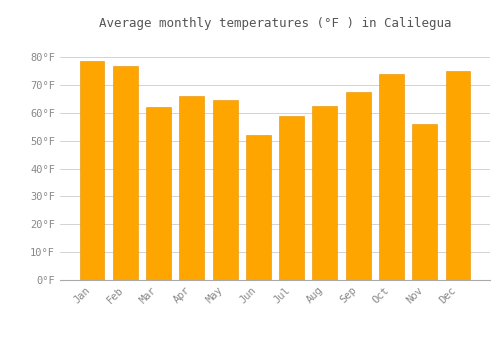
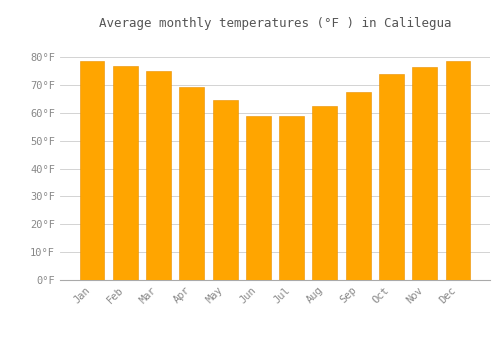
Mar: 62.0°F -> 75.0°F
Apr: 66.0°F -> 69.5°F
Jun: 52.0°F -> 59.0°F
Nov: 56.0°F -> 76.5°F
Dec: 75.0°F -> 78.5°F
